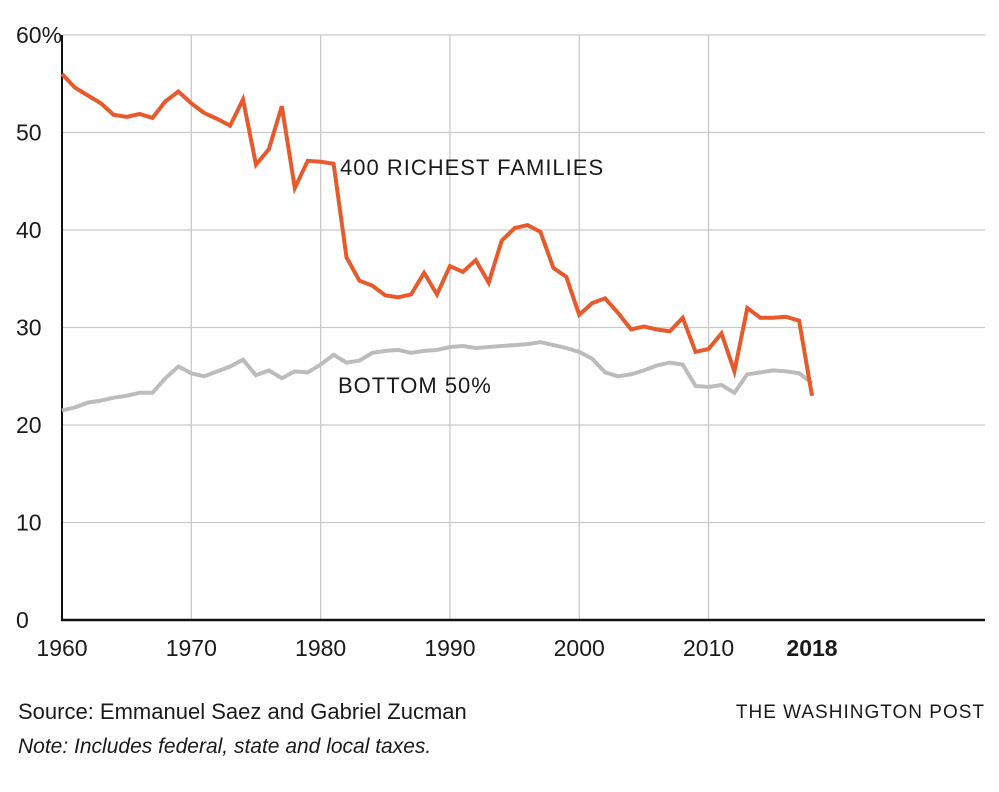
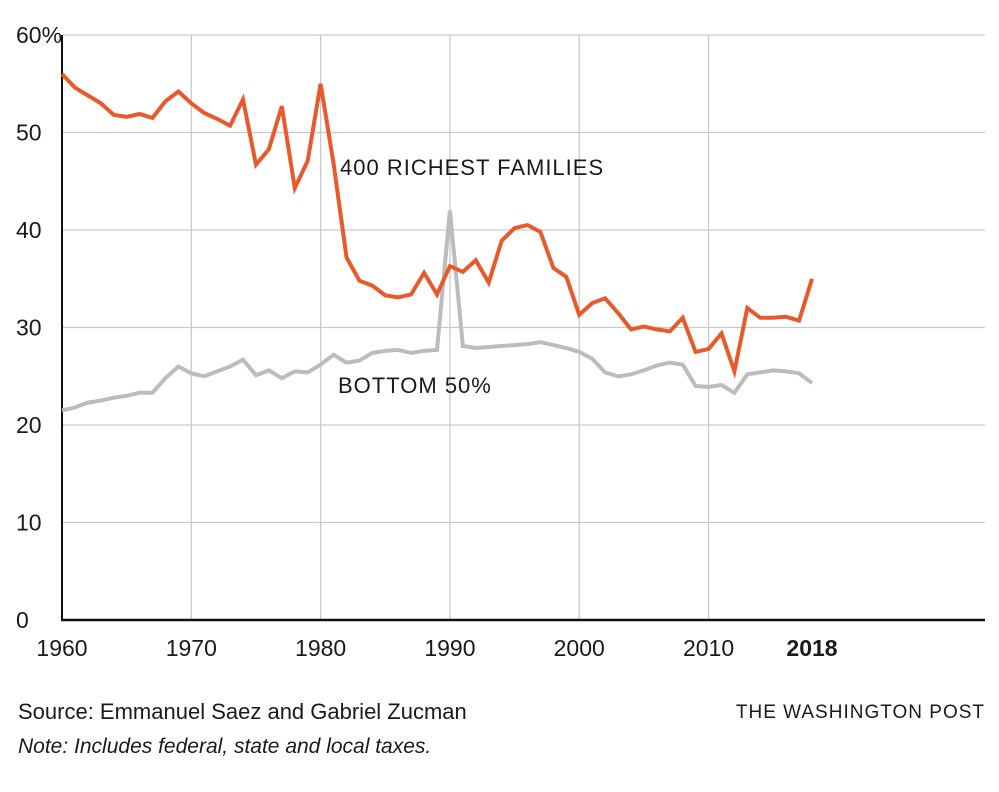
400 RICHEST FAMILIES/1980: 47% -> 55%
BOTTOM 50%/1990: 28% -> 42%
400 RICHEST FAMILIES/2018: 23% -> 35%
